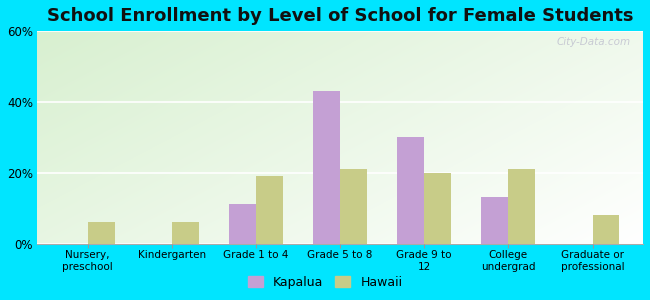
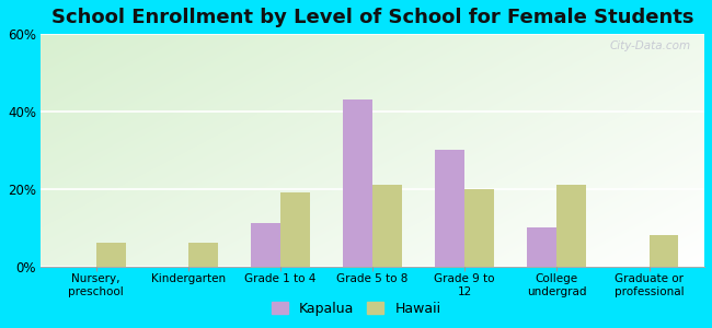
Kapalua/College undergrad: 13% -> 10%
